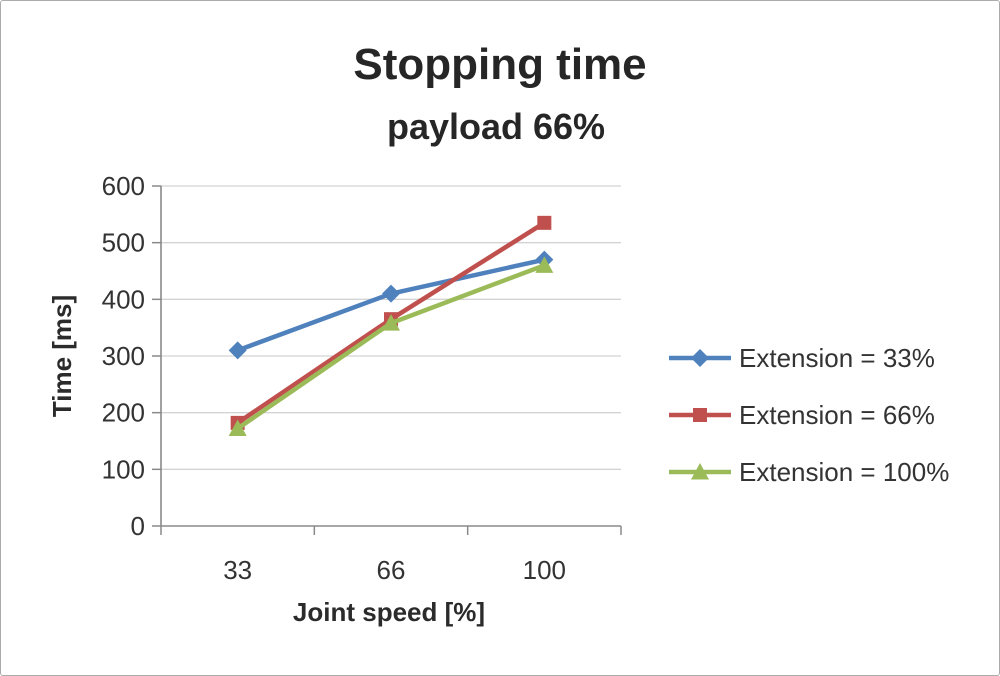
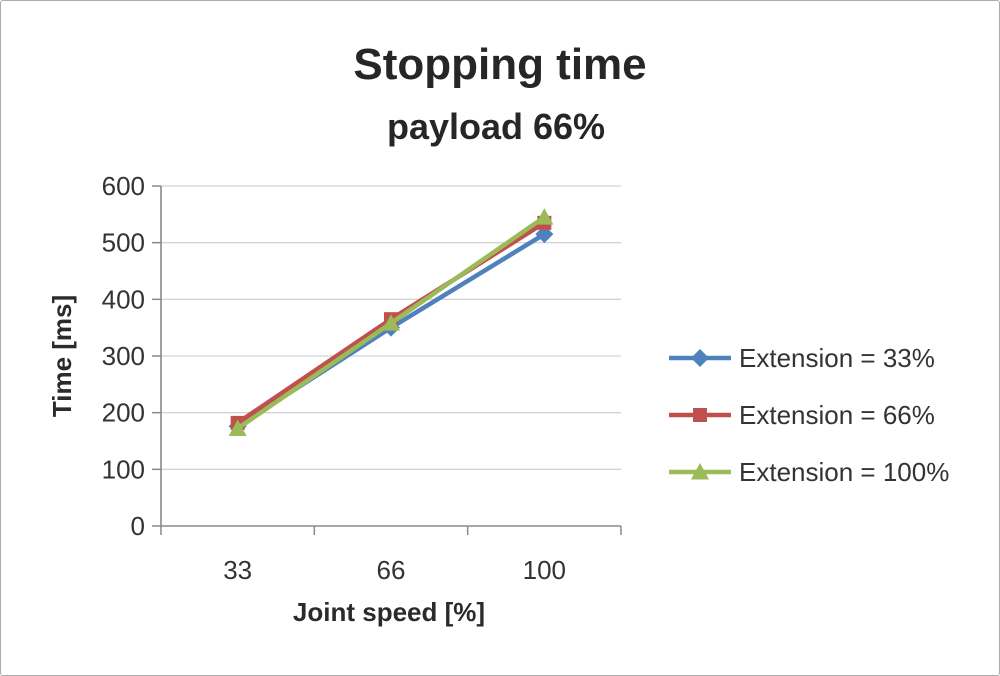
Extension = 33%/33: 310 -> 180
Extension = 33%/66: 410 -> 350
Extension = 33%/100: 470 -> 520
Extension = 100%/100: 460 -> 540
